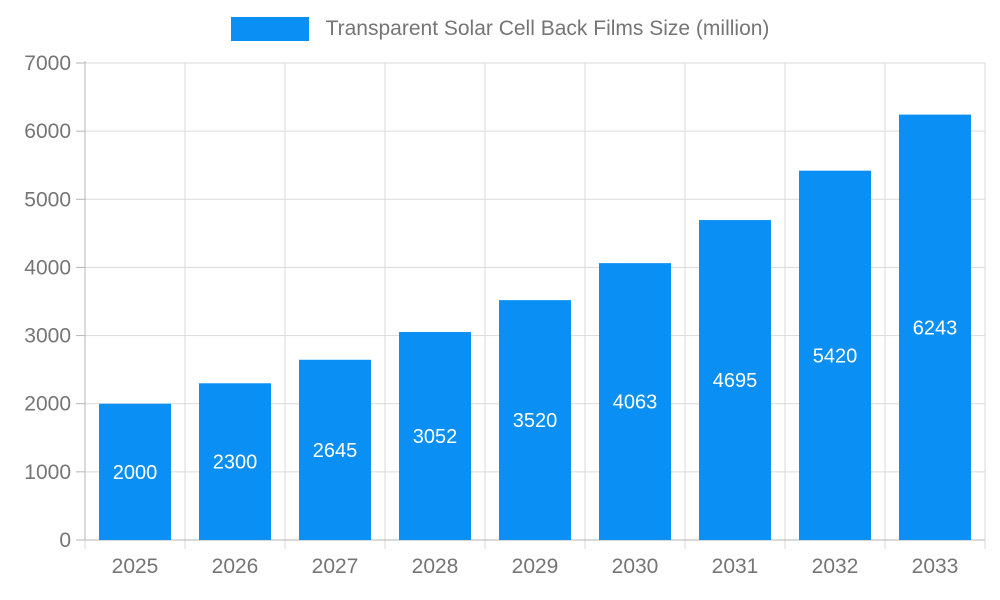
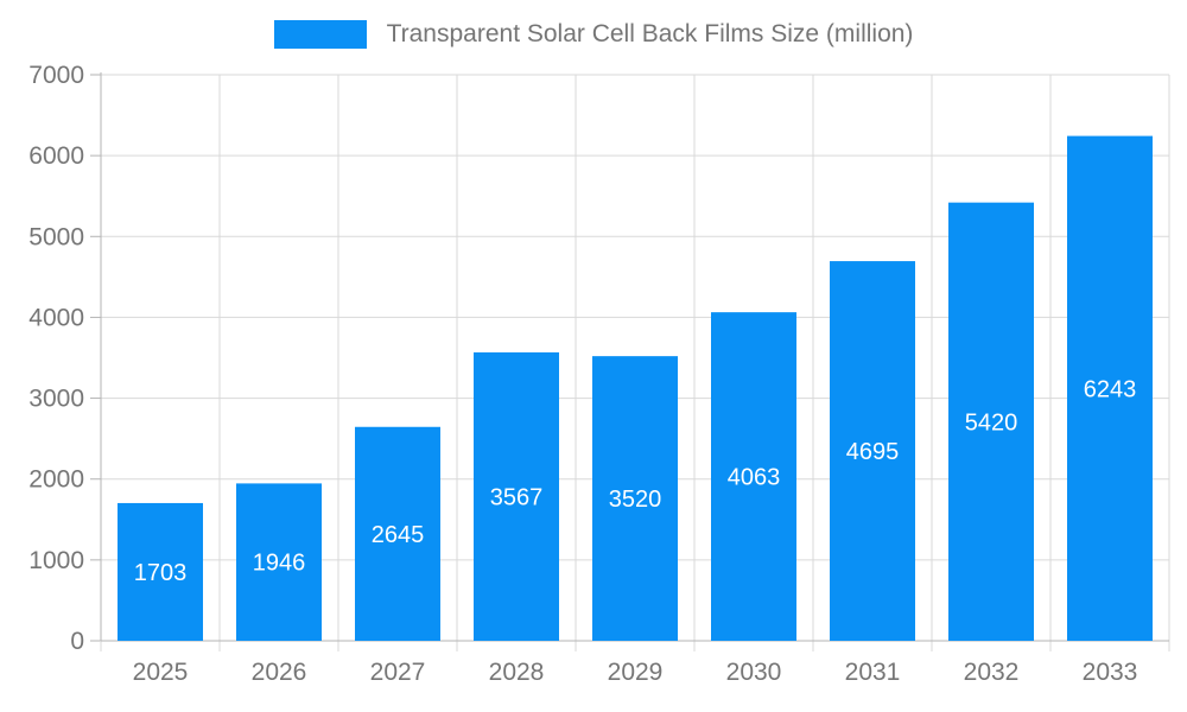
2025: 2000 -> 1703
2026: 2300 -> 1946
2028: 3052 -> 3567
